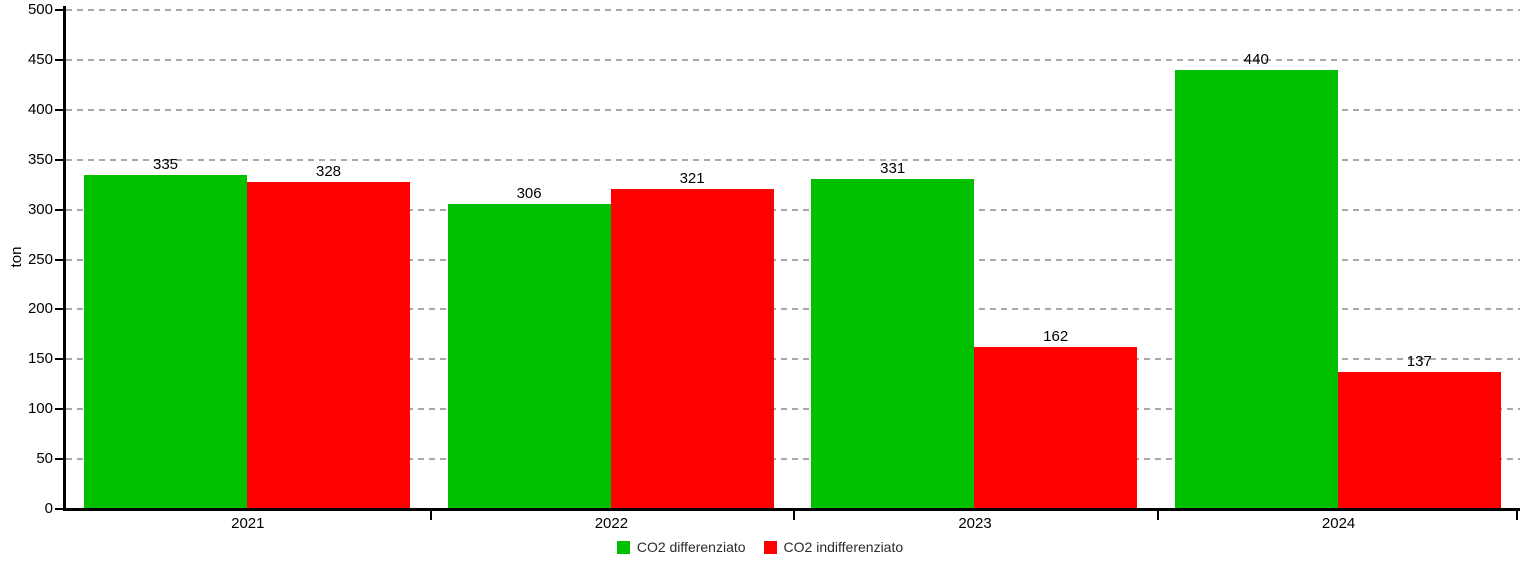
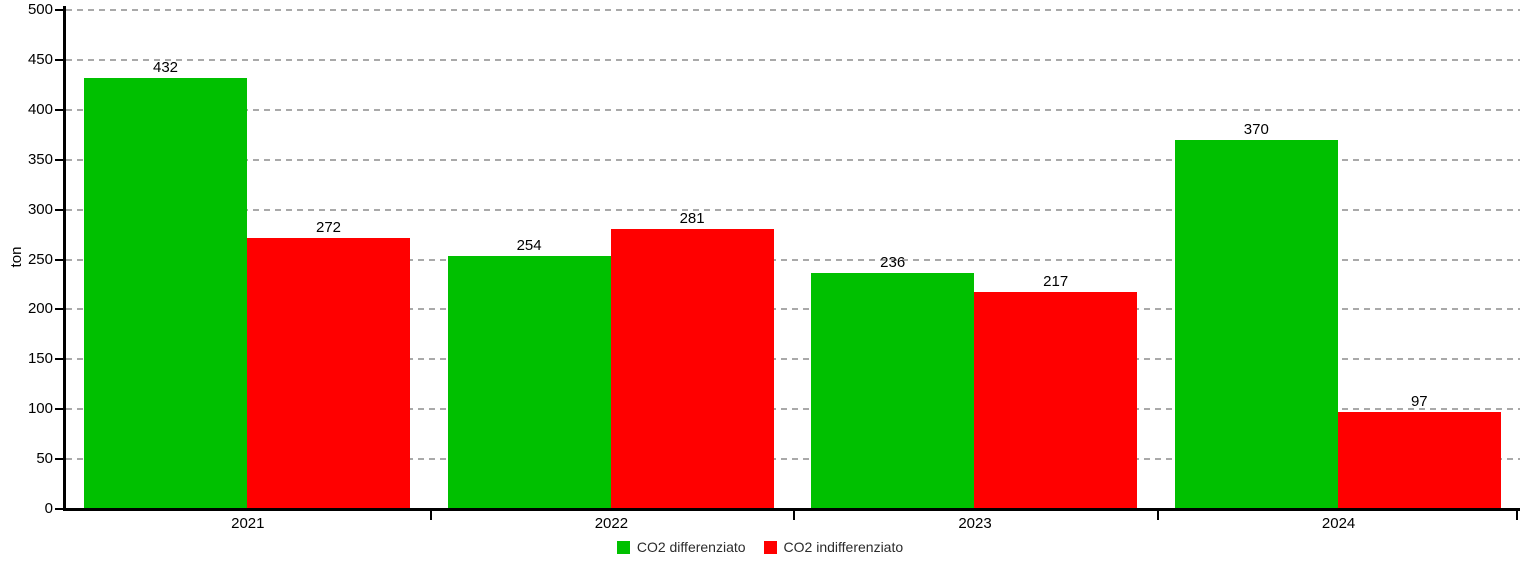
CO2 differenziato/2021: 335 -> 432
CO2 indifferenziato/2021: 328 -> 272
CO2 differenziato/2022: 306 -> 254
CO2 indifferenziato/2022: 321 -> 281
CO2 differenziato/2023: 331 -> 236
CO2 indifferenziato/2023: 162 -> 217
CO2 differenziato/2024: 440 -> 370
CO2 indifferenziato/2024: 137 -> 97
